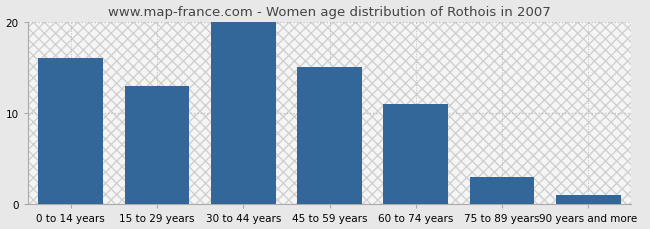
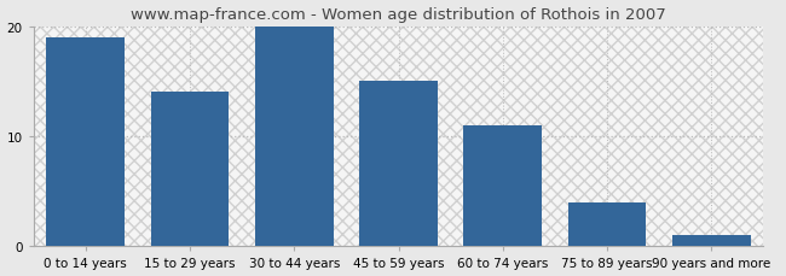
0 to 14 years: 16 -> 19
15 to 29 years: 13 -> 14
75 to 89 years: 3 -> 4
